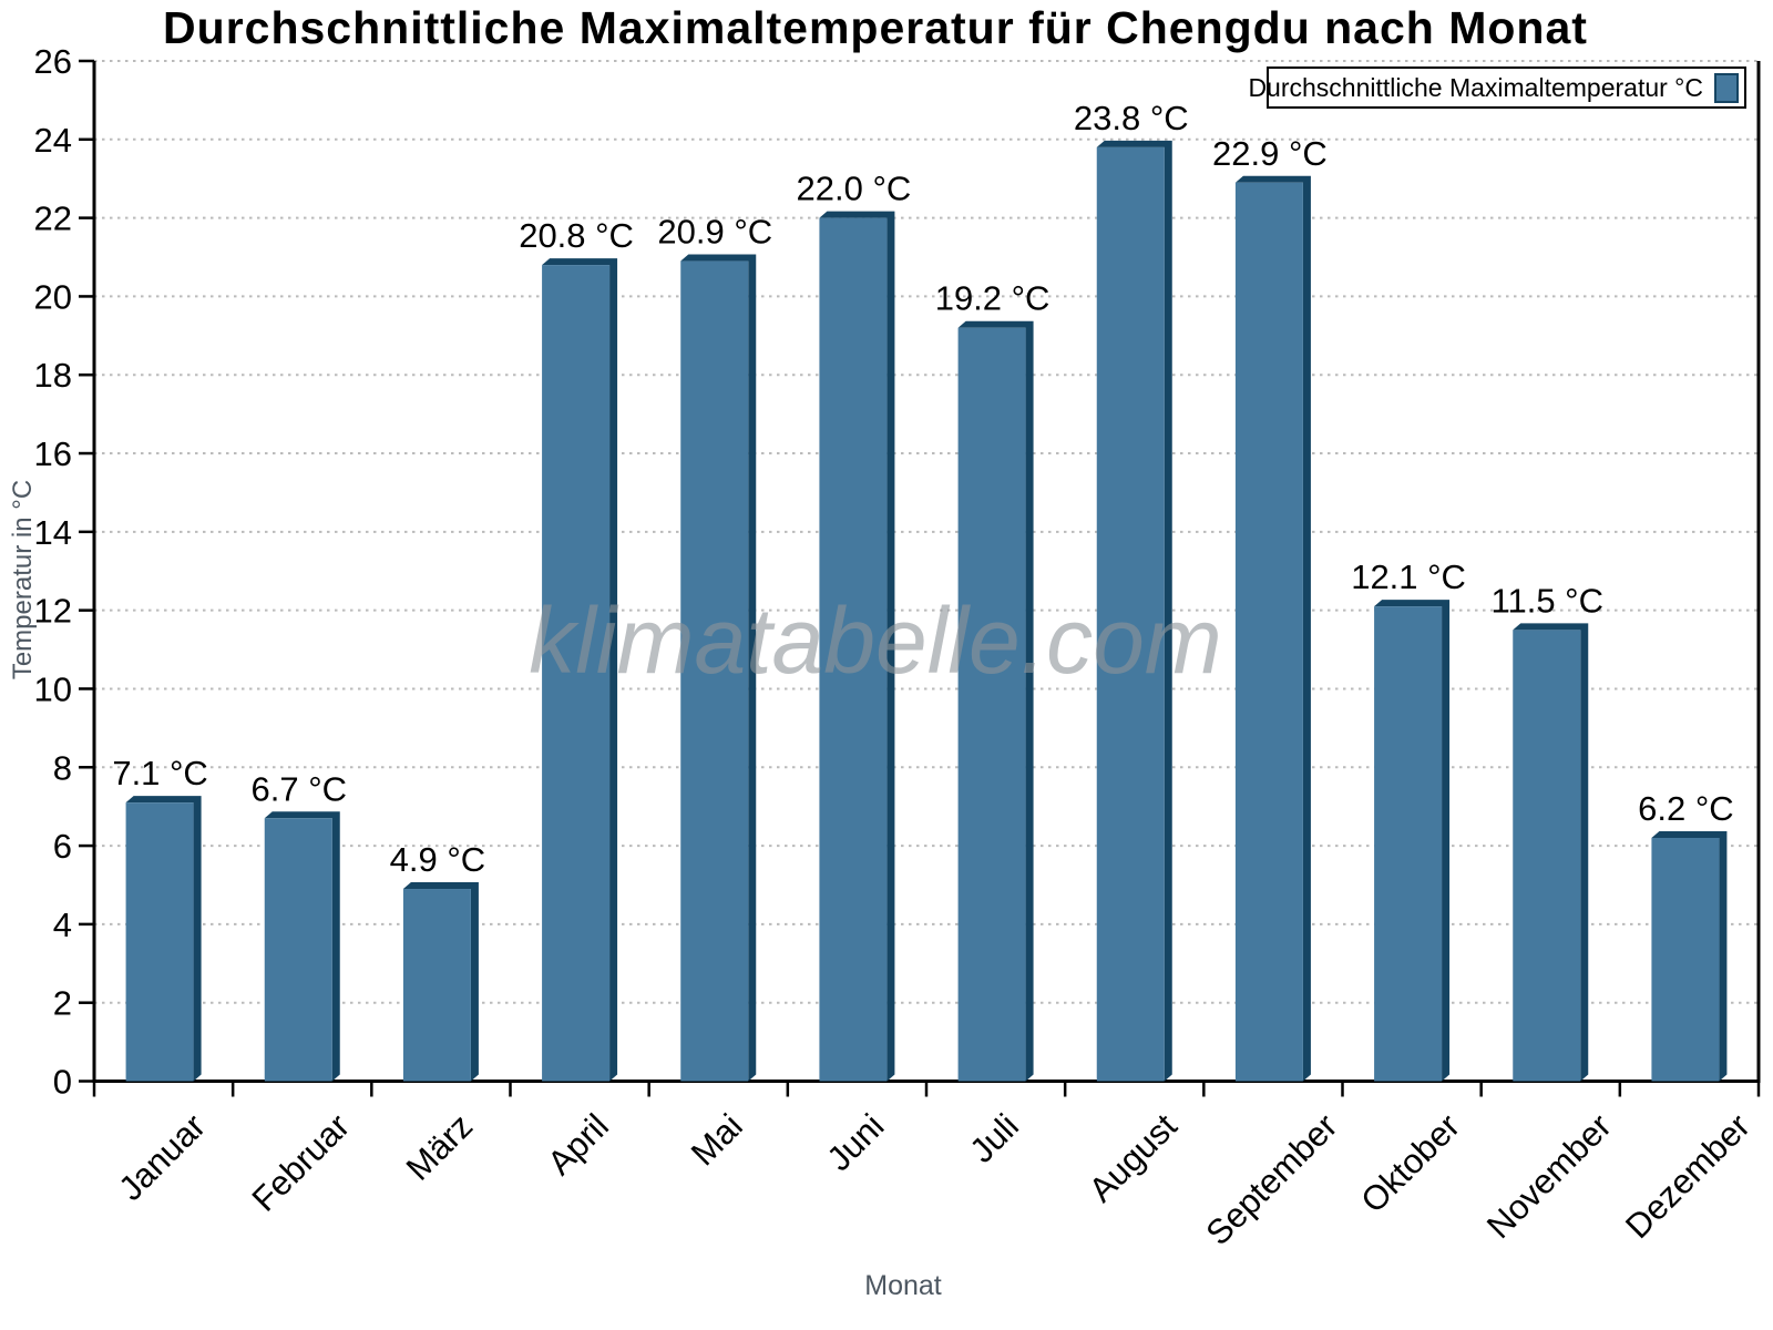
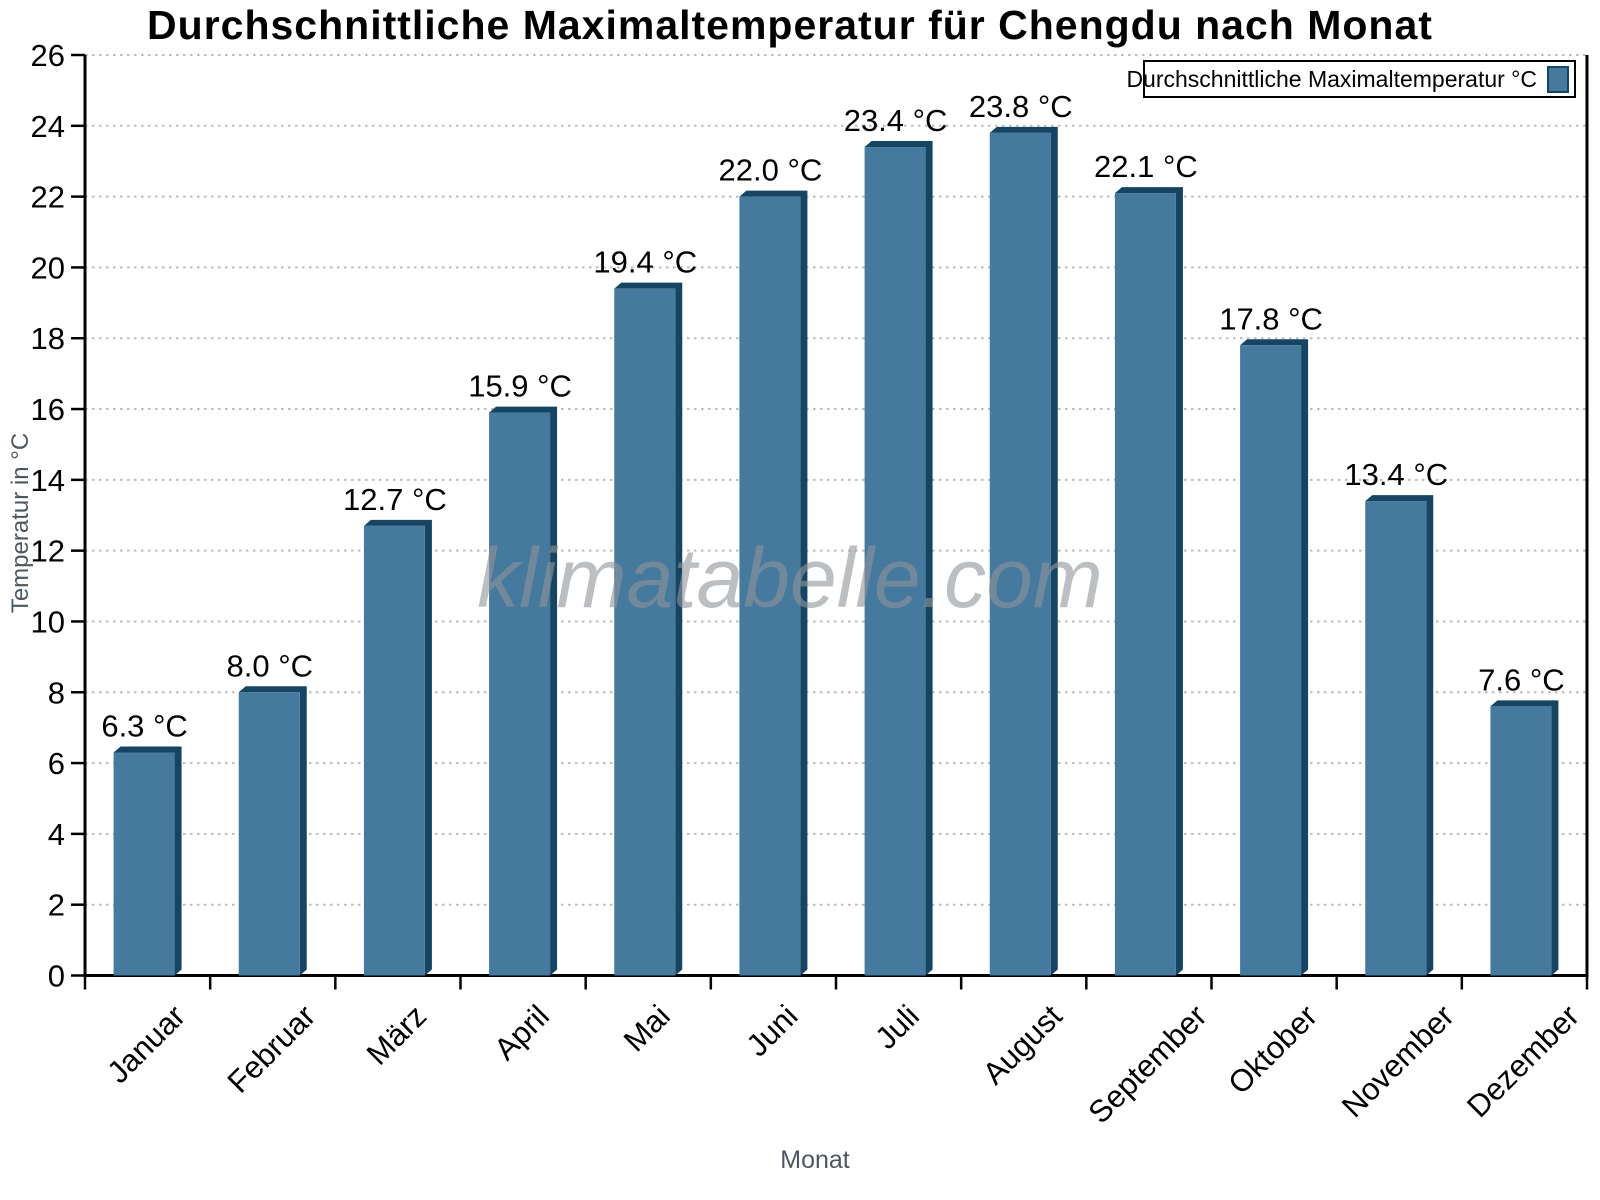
Januar: 7.1 -> 6.3
Februar: 6.7 -> 8.0
März: 4.9 -> 12.7
April: 20.8 -> 15.9
Mai: 20.9 -> 19.4
Juli: 19.2 -> 23.4
September: 22.9 -> 22.1
Oktober: 12.1 -> 17.8
November: 11.5 -> 13.4
Dezember: 6.2 -> 7.6
